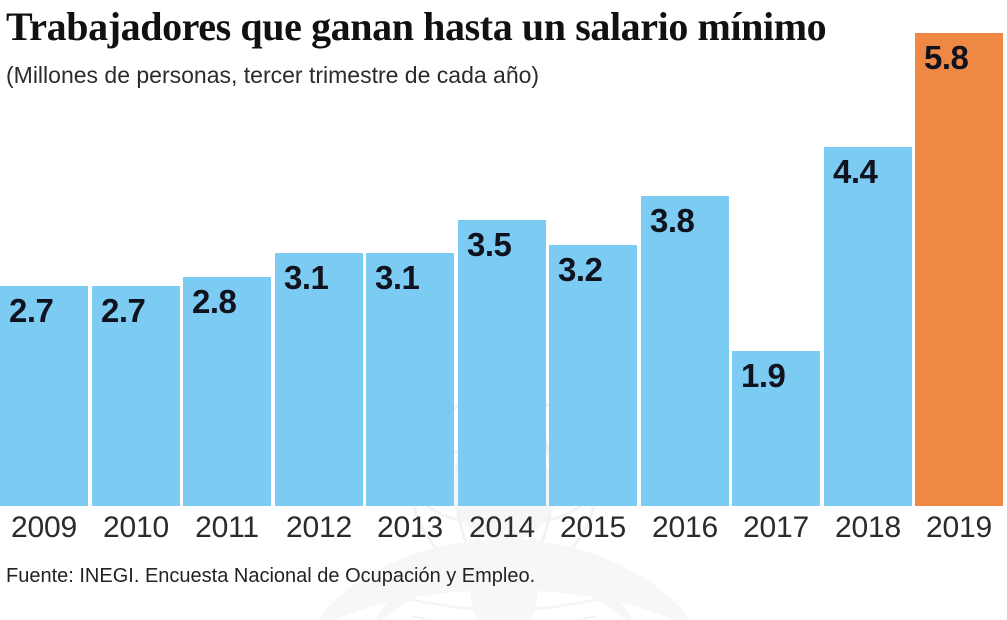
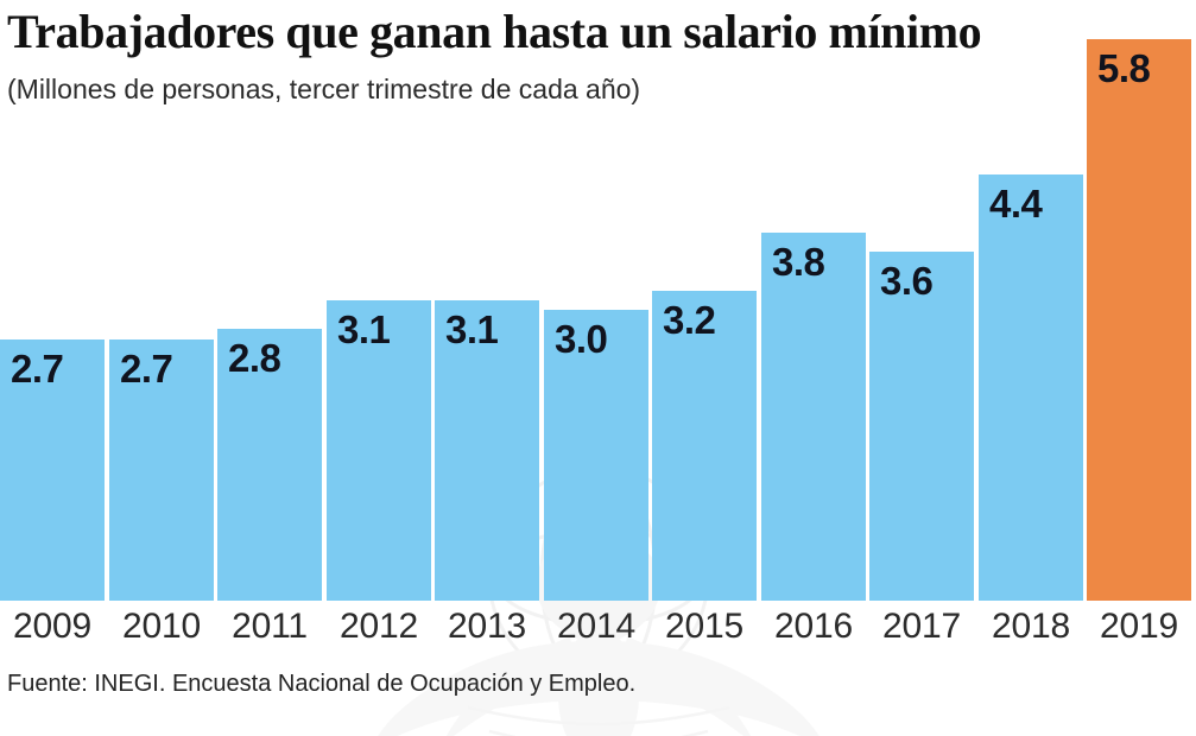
2014: 3.5 -> 3.0
2017: 1.9 -> 3.6
